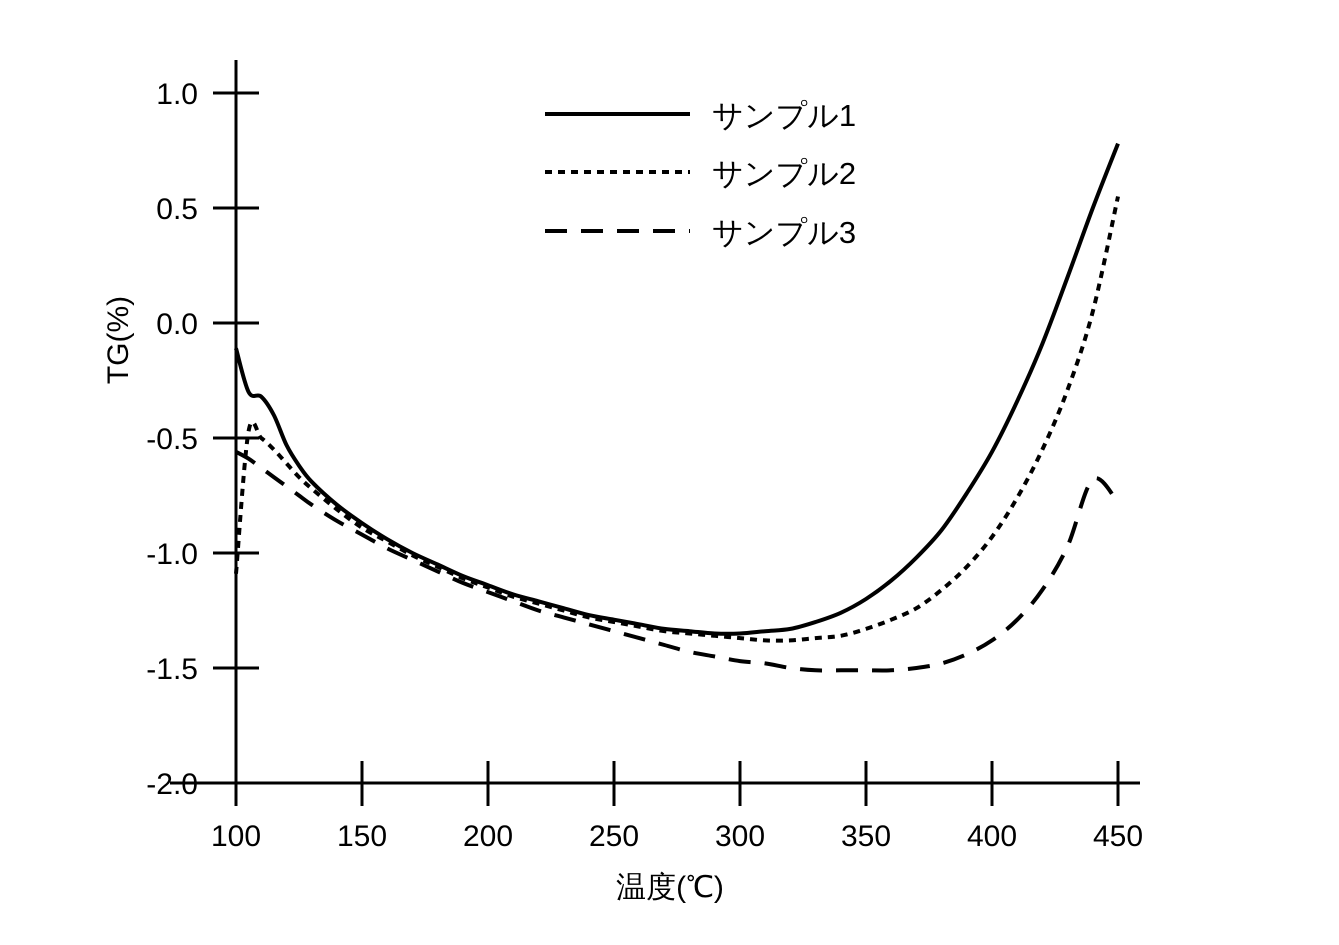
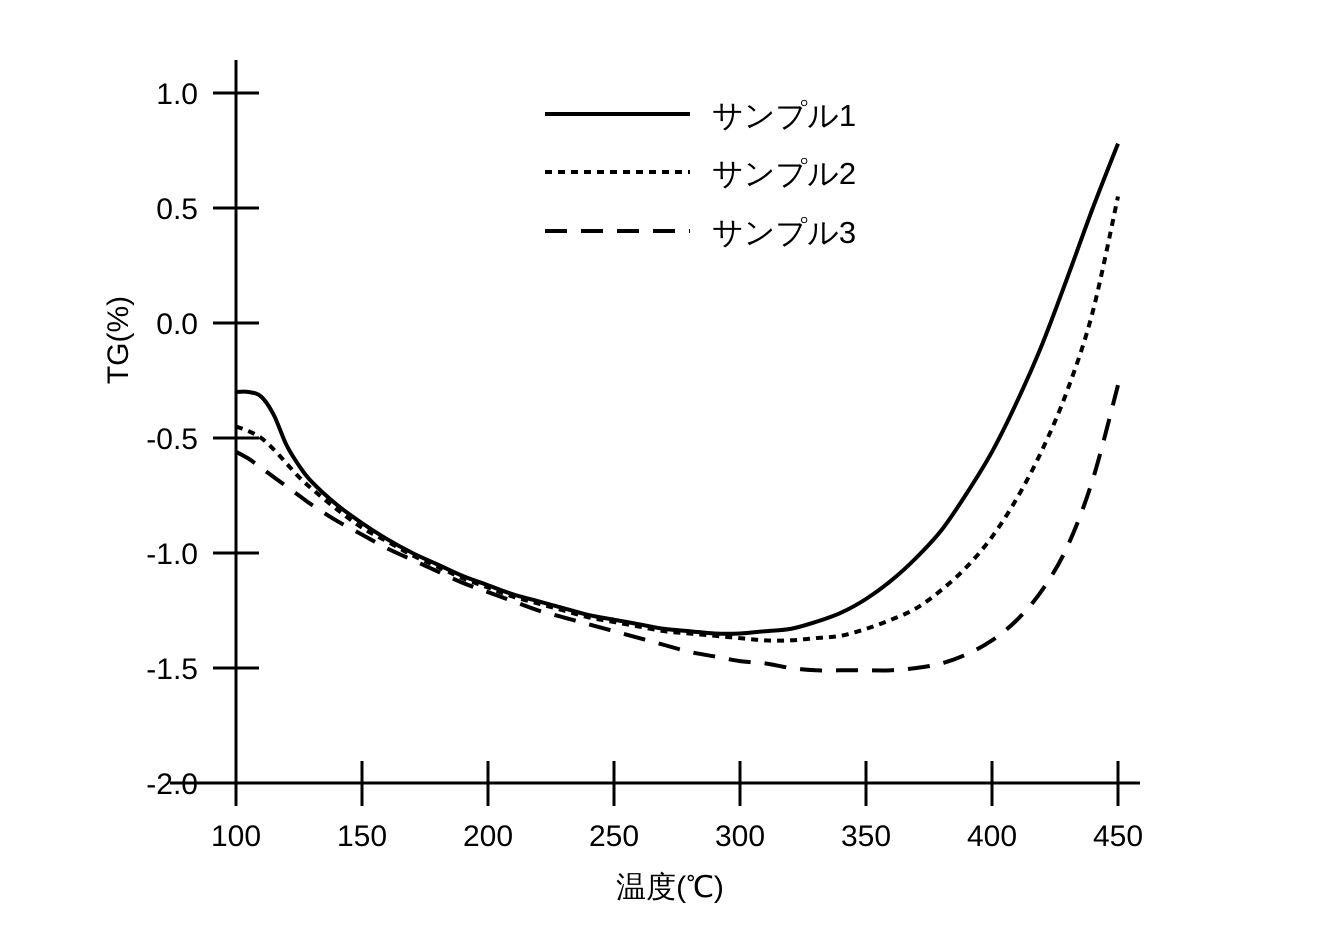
サンプル1/100: -0.11 -> -0.30
サンプル2/100: -1.09 -> -0.45
サンプル3/450: -0.78 -> -0.27
